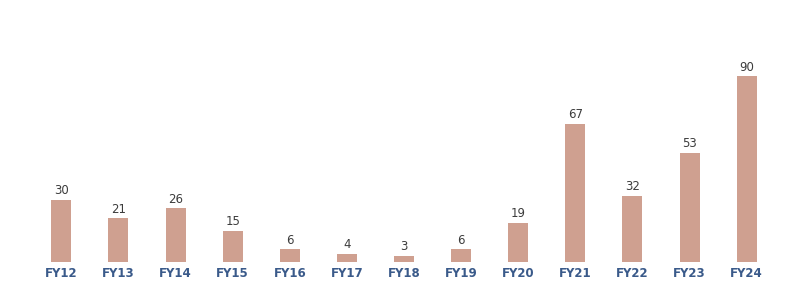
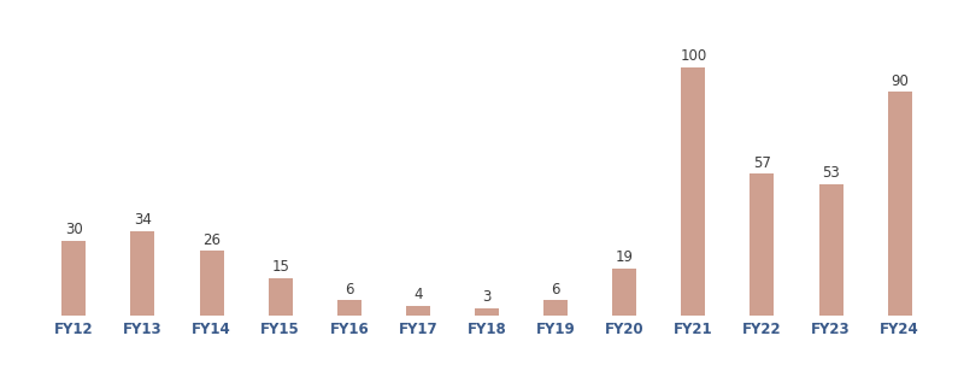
FY13: 21 -> 34
FY21: 67 -> 100
FY22: 32 -> 57
